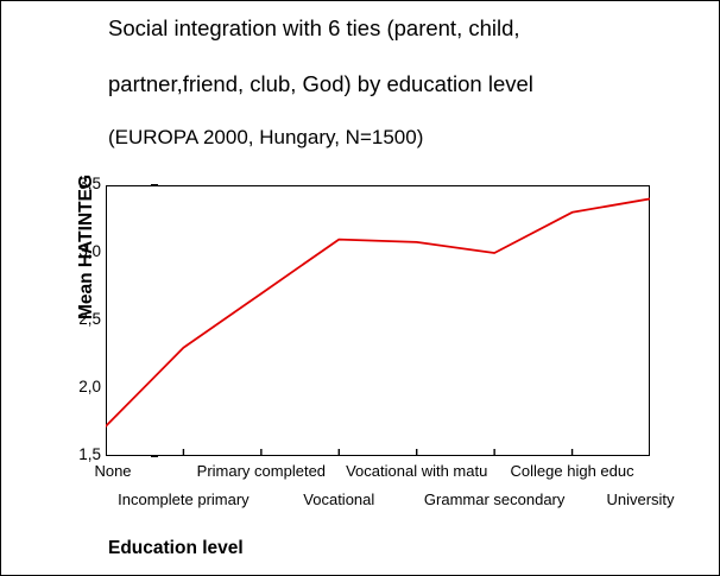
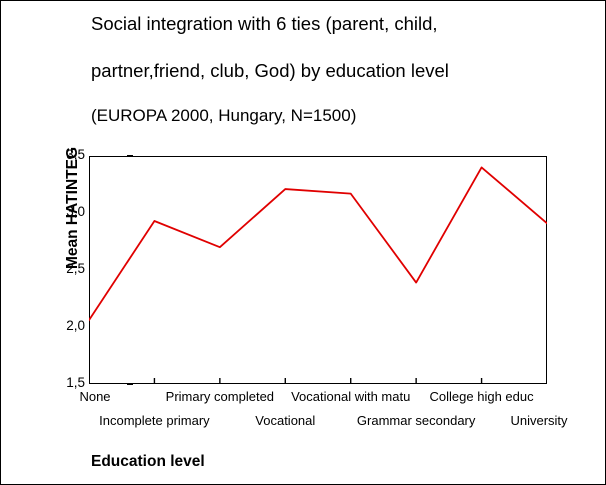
None: 1,72 -> 2,06
Incomplete primary: 2,30 -> 2,93
Vocational: 3,10 -> 3,21
Vocational with matu: 3,08 -> 3,17
Grammar secondary: 3,00 -> 2,39
College high educ: 3,30 -> 3,40
University: 3,40 -> 2,91
